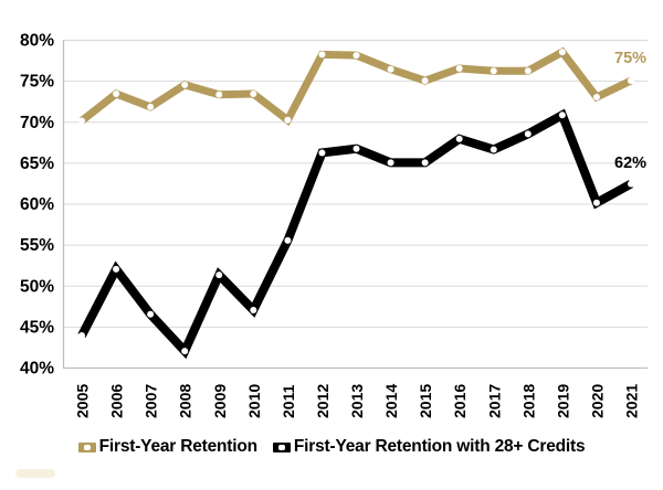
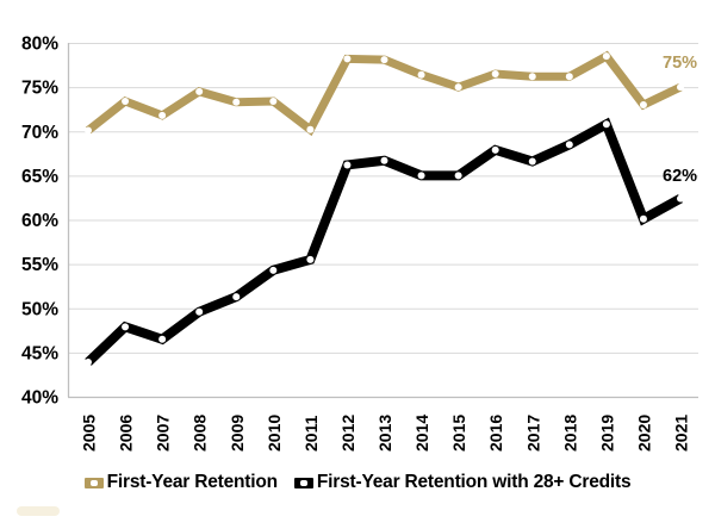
First-Year Retention with 28+ Credits/2006: 52% -> 48%
First-Year Retention with 28+ Credits/2008: 42% -> 50%
First-Year Retention with 28+ Credits/2010: 47% -> 54%
